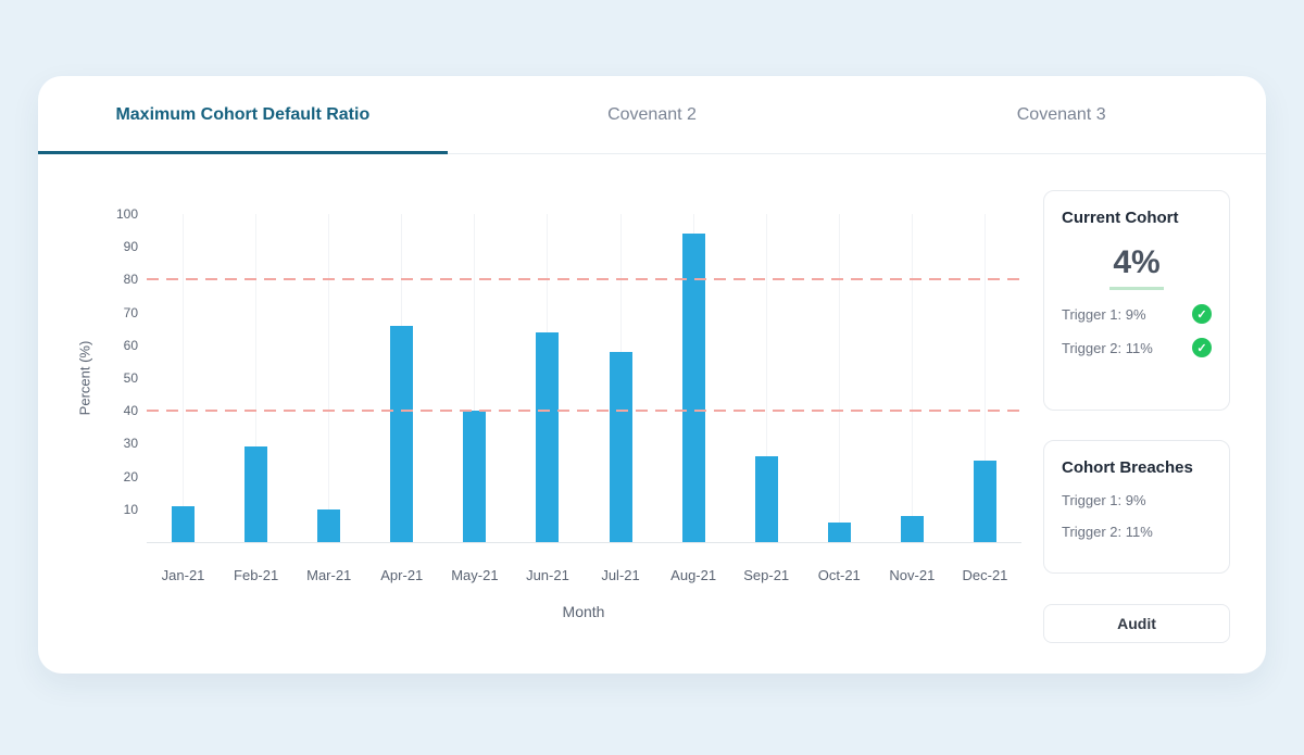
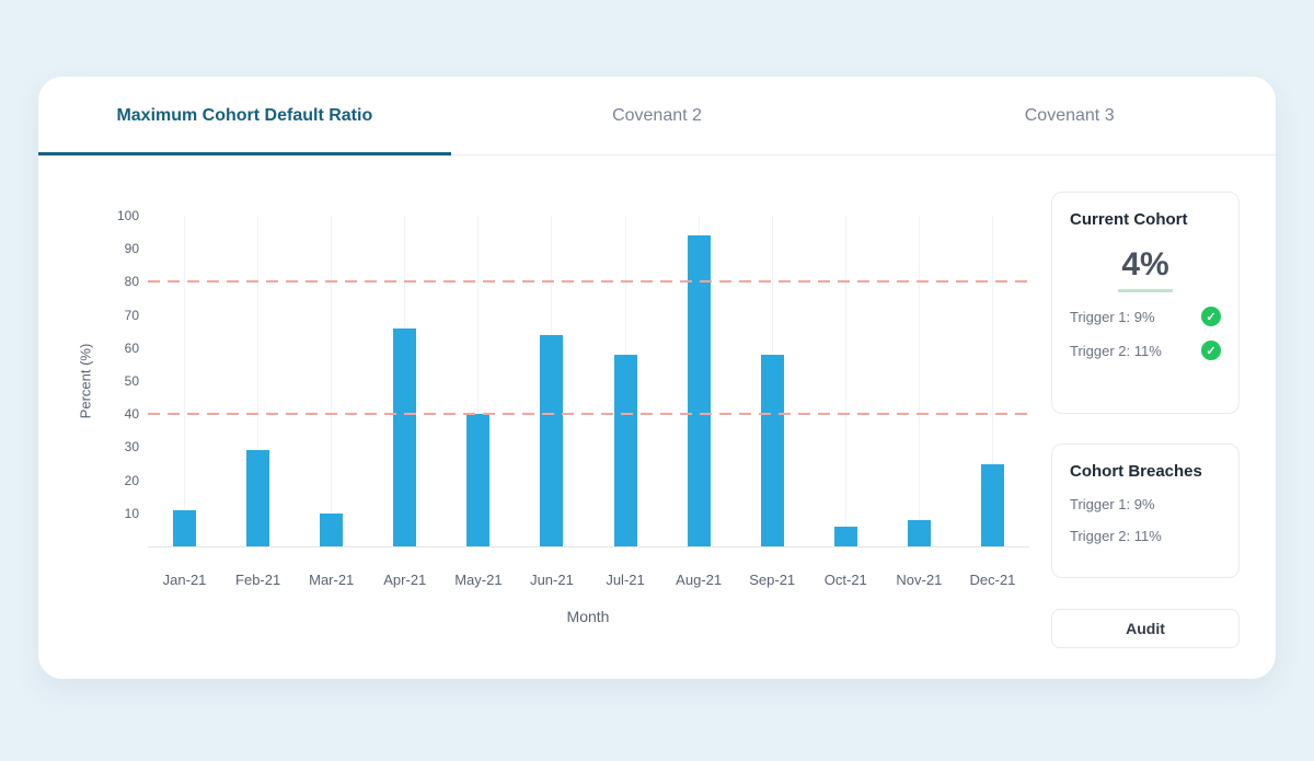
Sep-21: 26 -> 58
